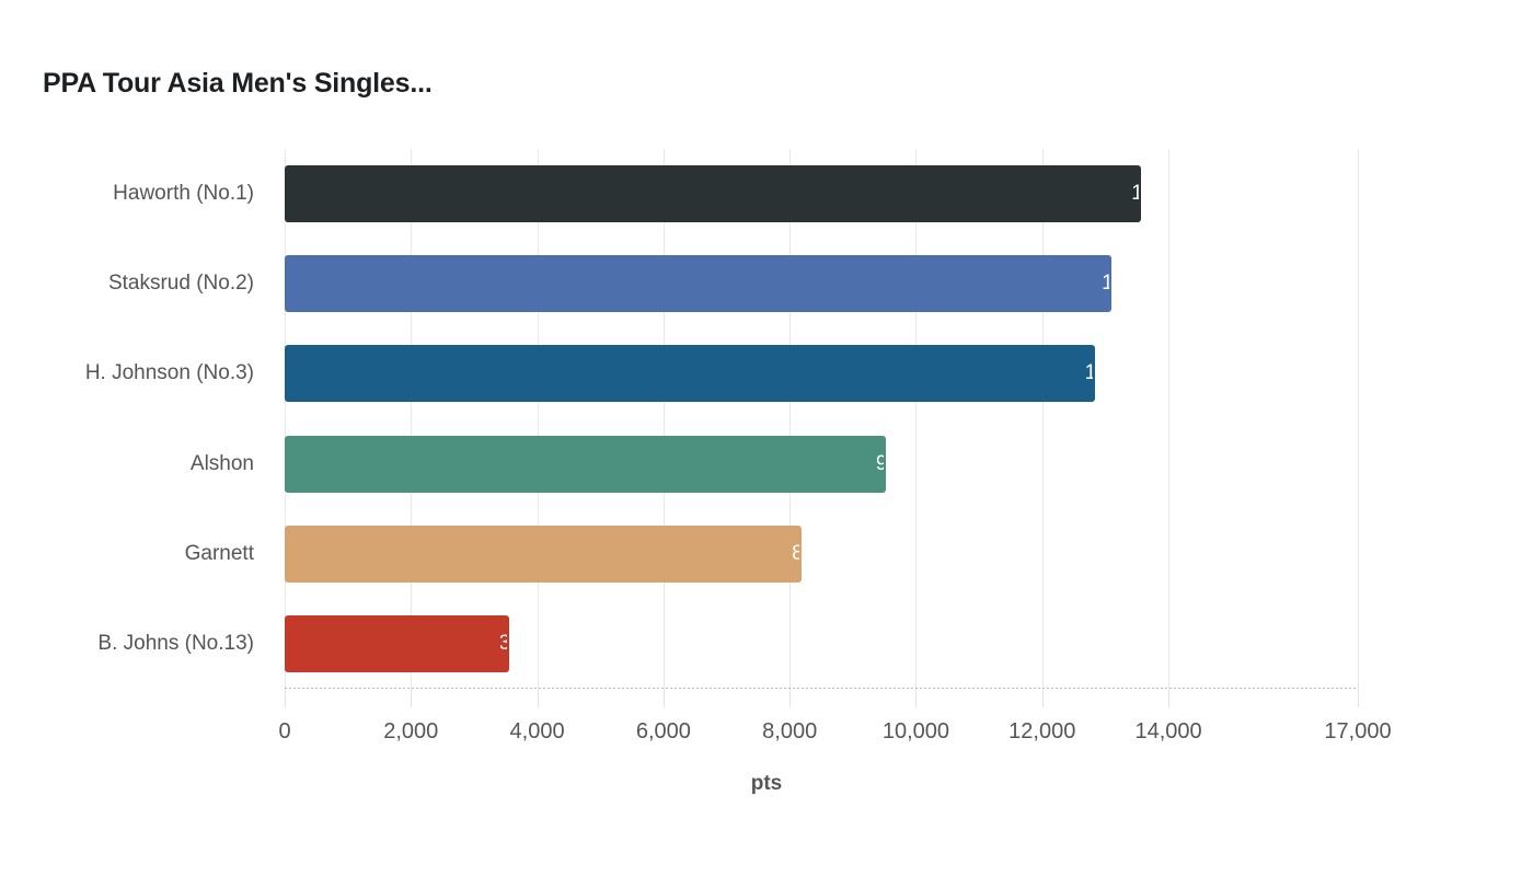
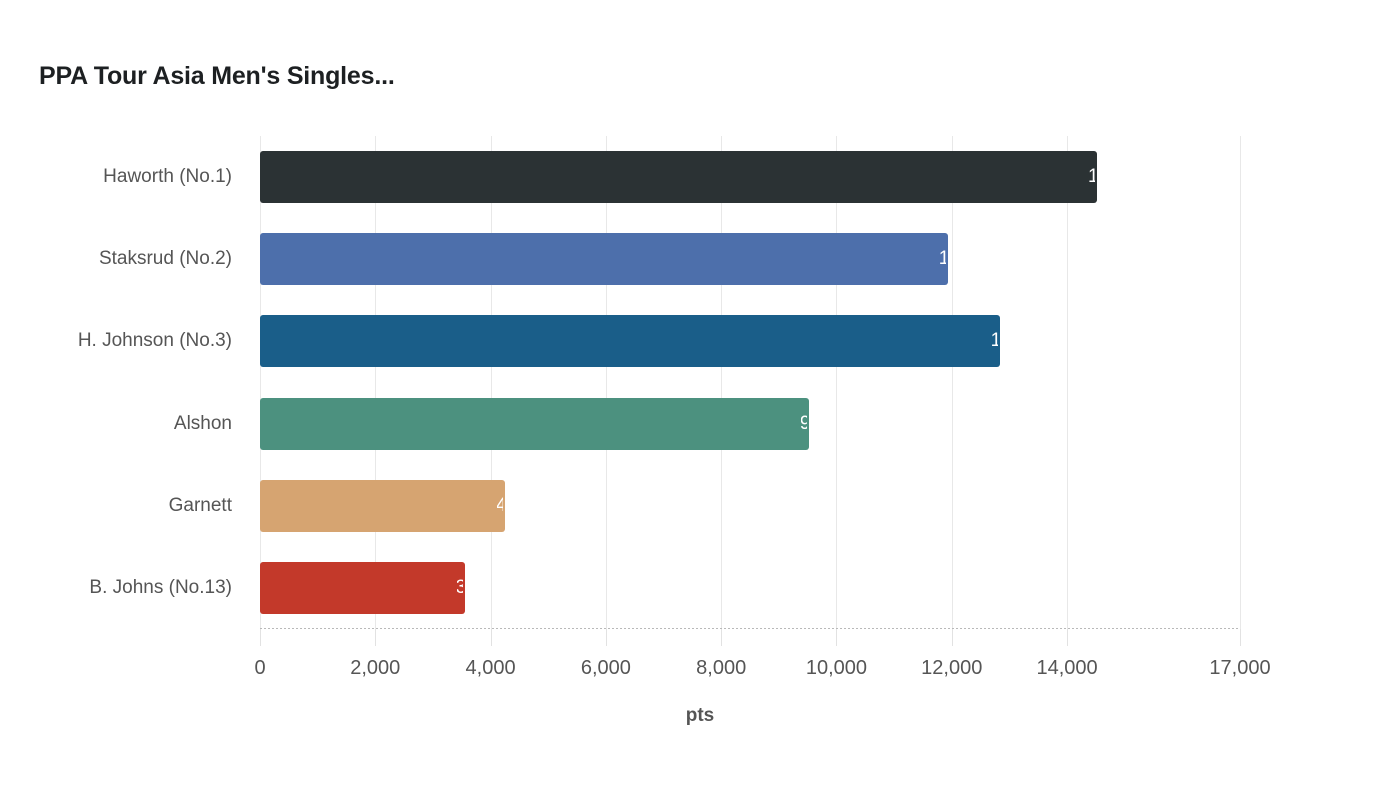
Haworth (No.1): 13,570 -> 14,520
Staksrud (No.2): 13,100 -> 11,930
Garnett: 8,190 -> 4,250
